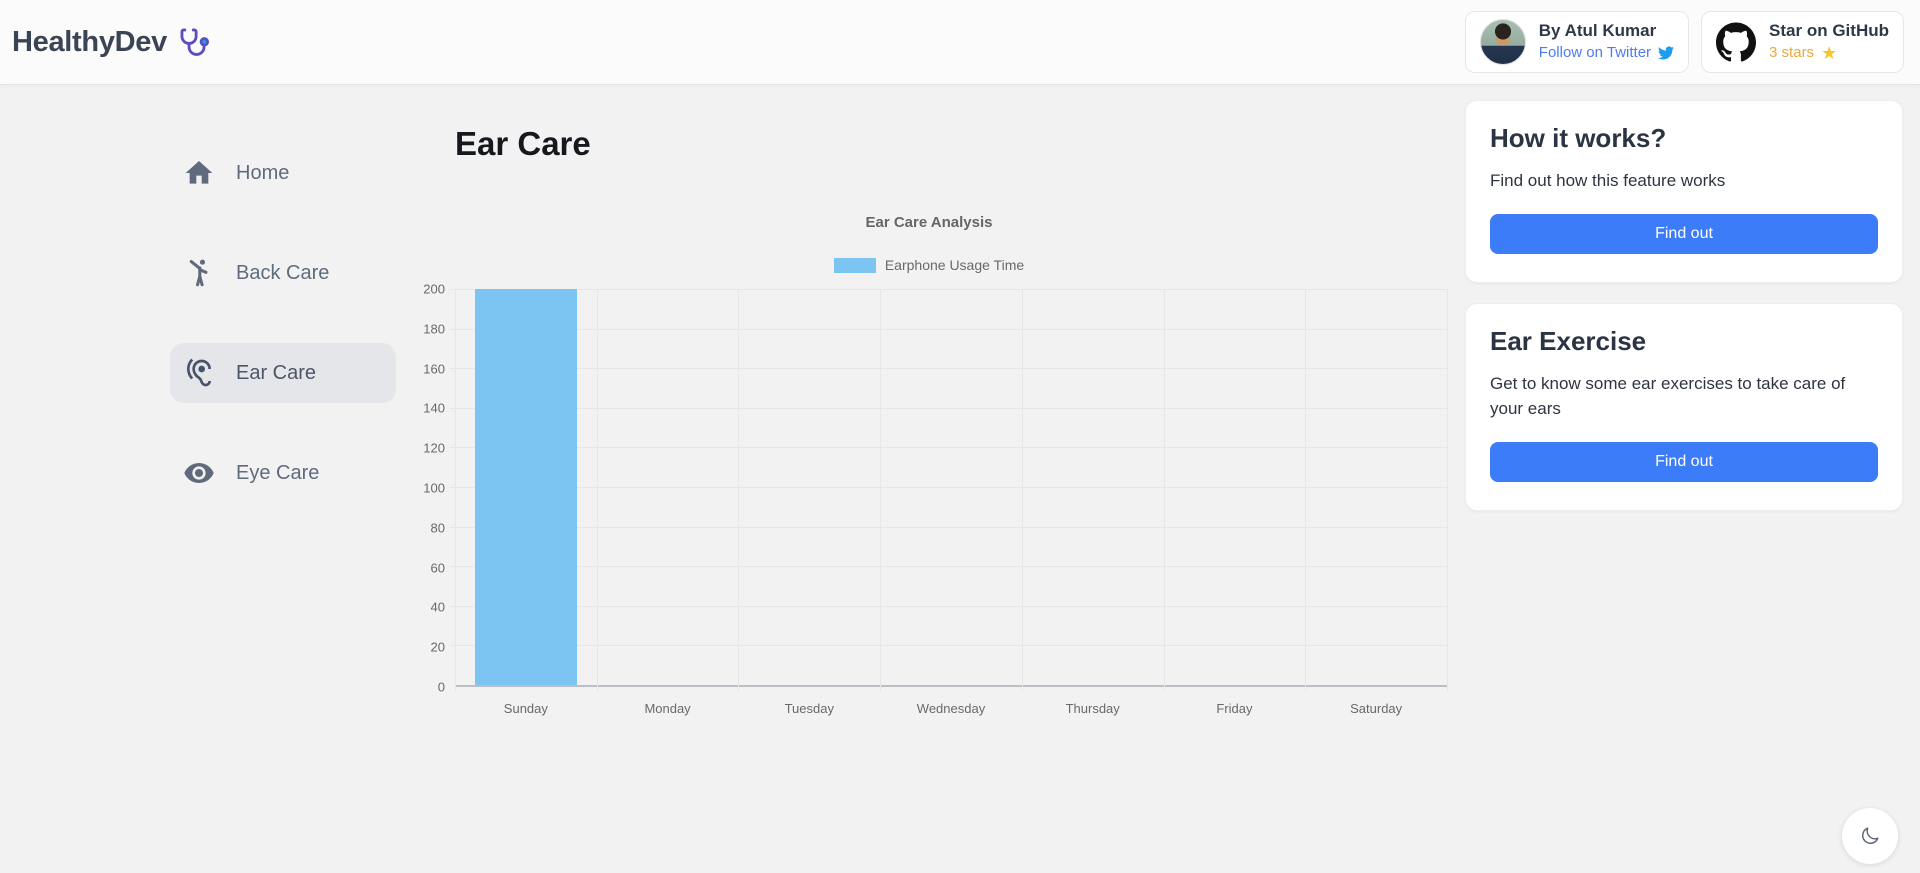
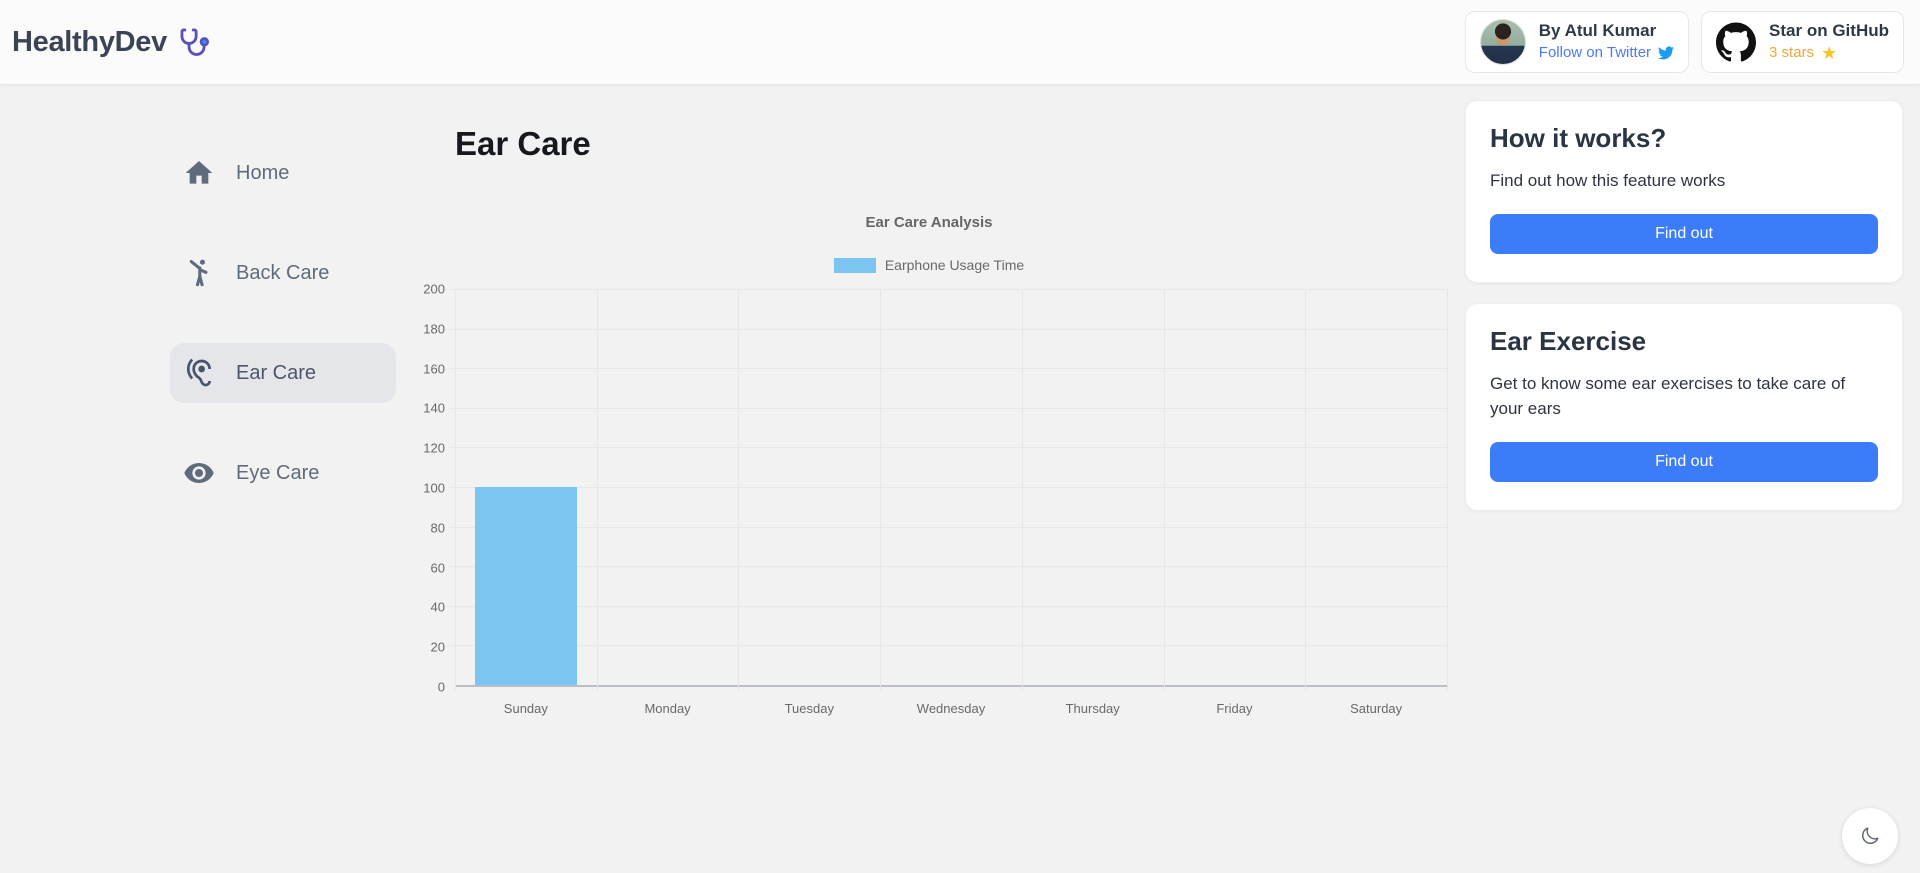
Sunday: 200 -> 100
